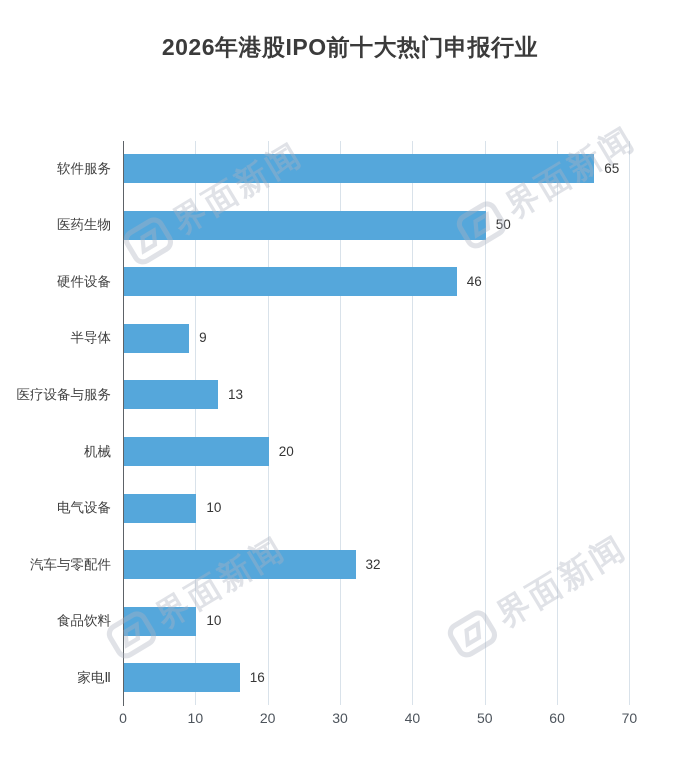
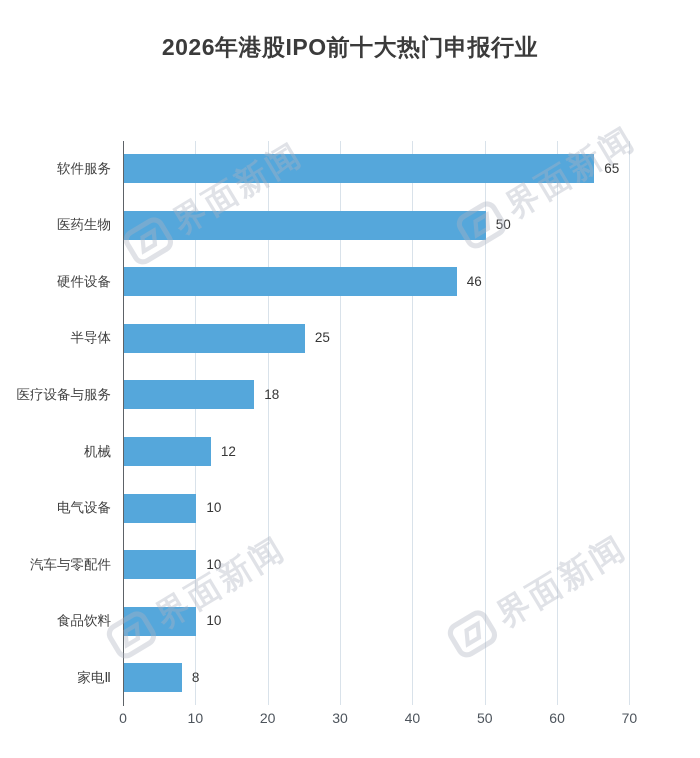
半导体: 9 -> 25
医疗设备与服务: 13 -> 18
机械: 20 -> 12
汽车与零配件: 32 -> 10
家电Ⅱ: 16 -> 8
